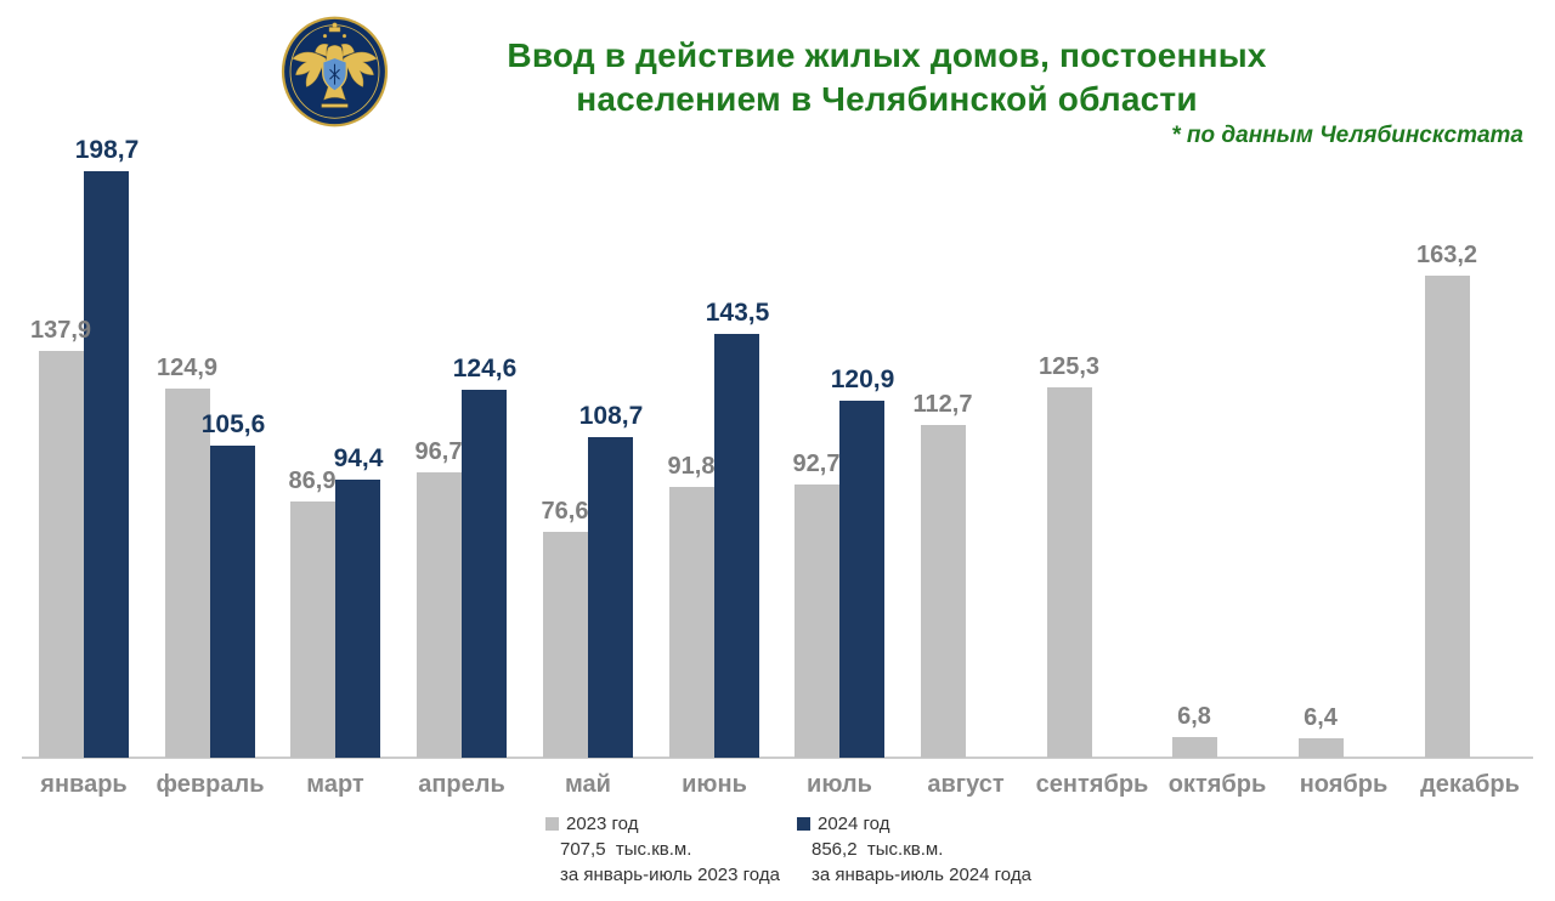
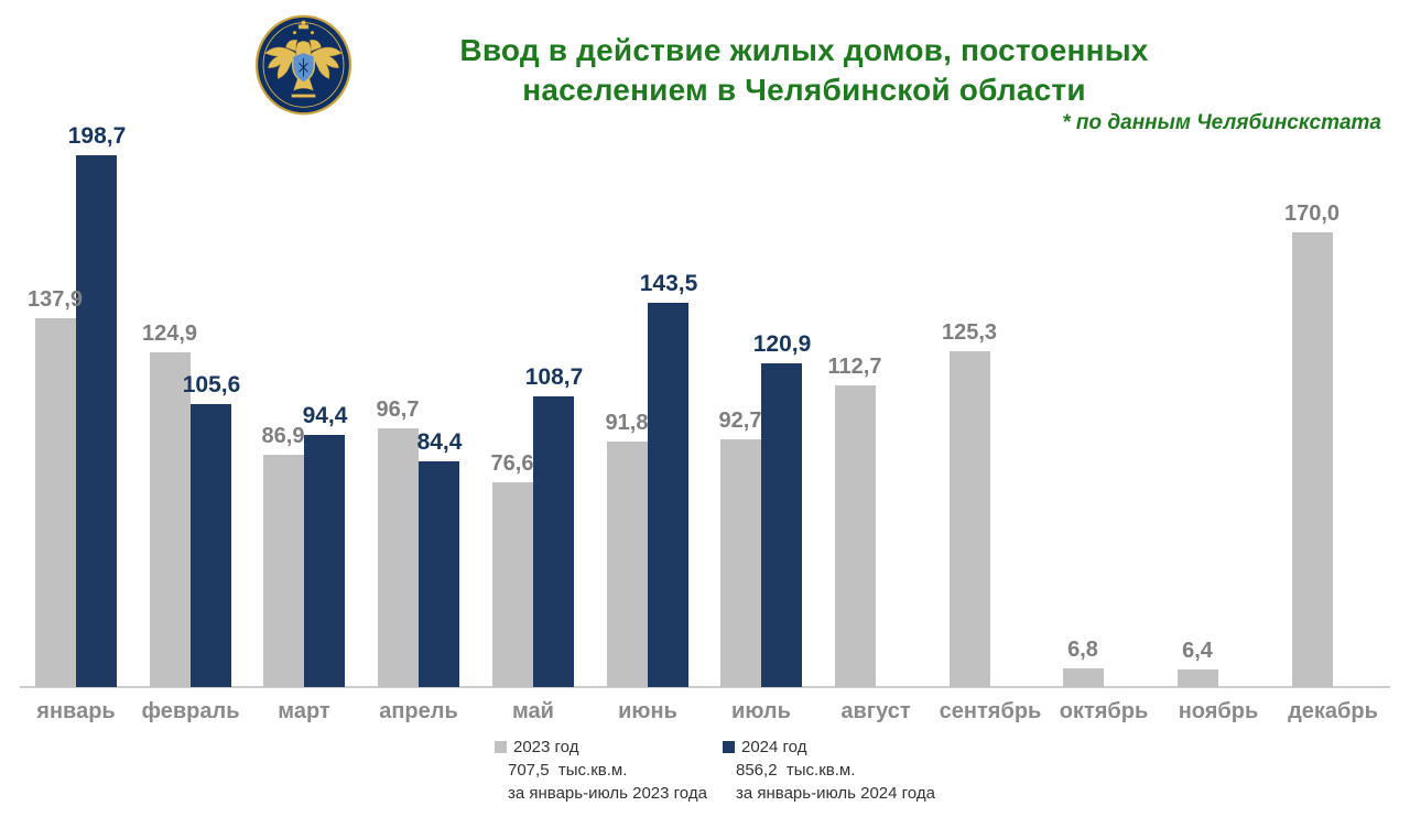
2024 год/апрель: 124,6 -> 84,4
2023 год/декабрь: 163,2 -> 170,0
